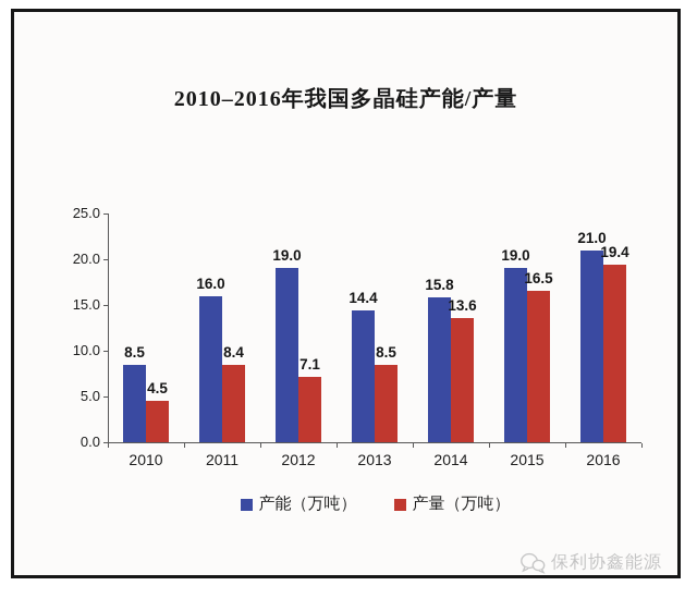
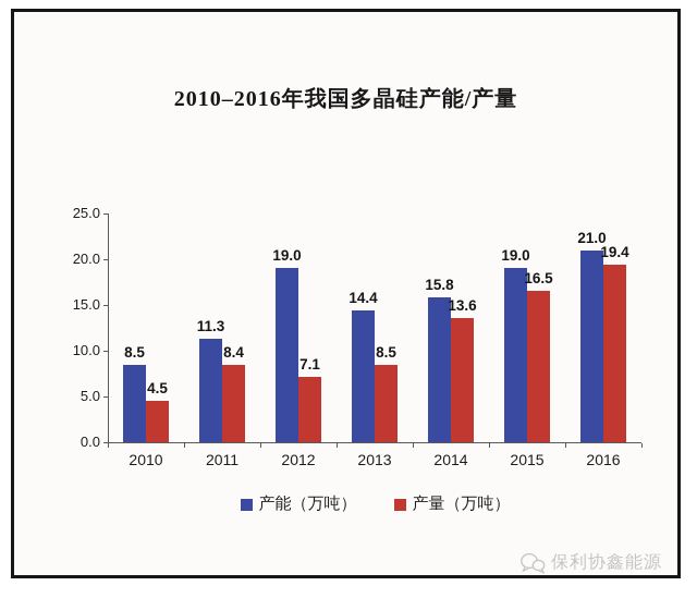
产能（万吨）/2011: 16.0 -> 11.3
